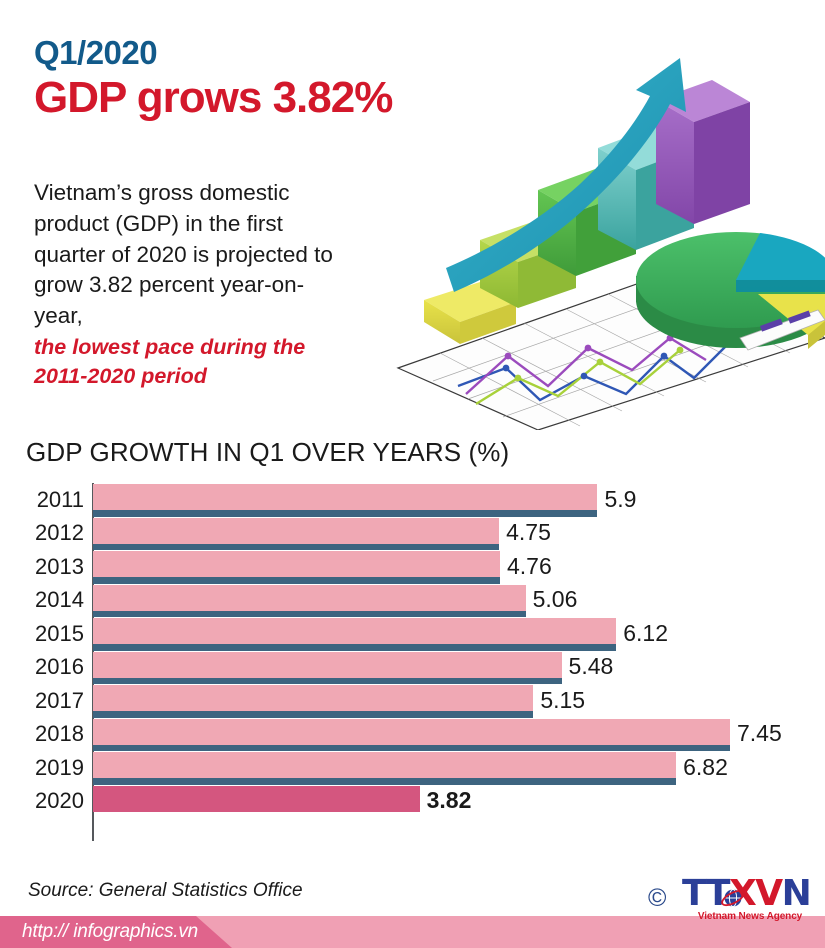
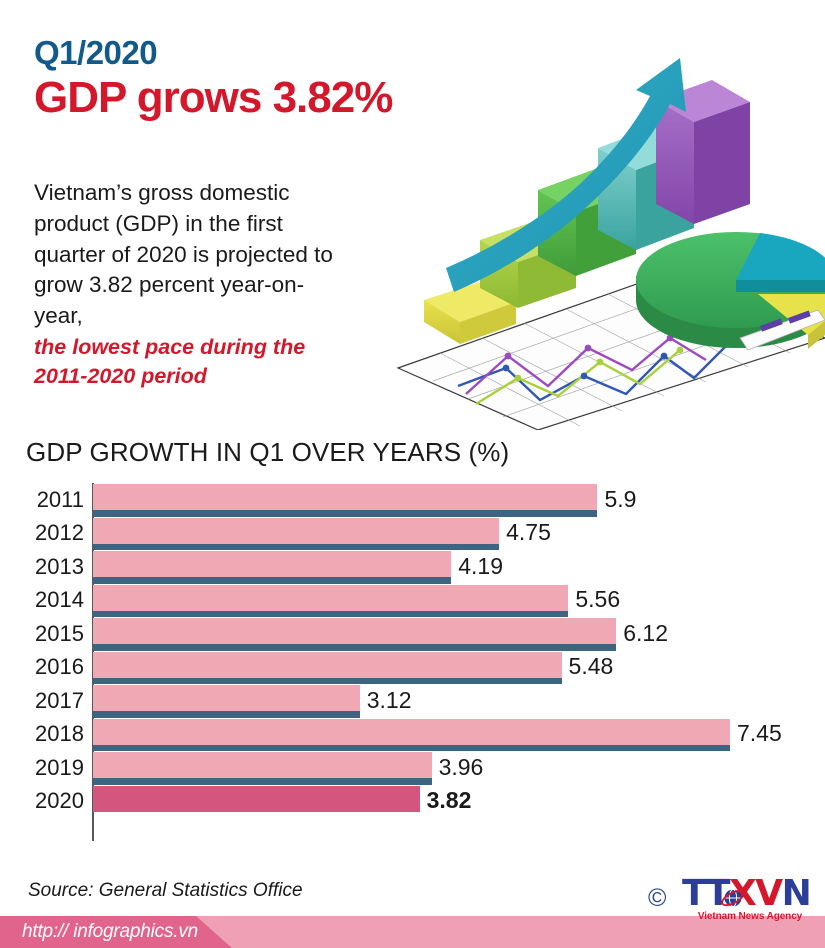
2013: 4.76 -> 4.19
2014: 5.06 -> 5.56
2017: 5.15 -> 3.12
2019: 6.82 -> 3.96
